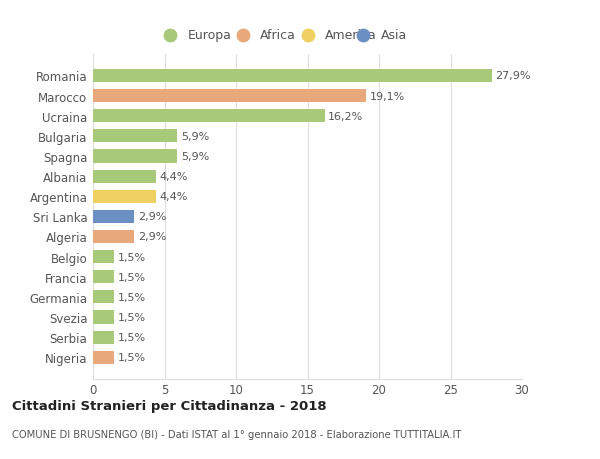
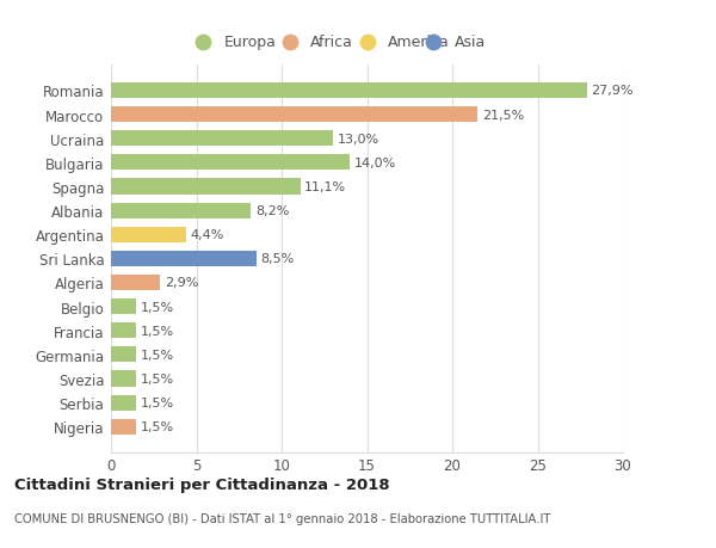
Marocco: 19,1% -> 21,5%
Ucraina: 16,2% -> 13,0%
Bulgaria: 5,9% -> 14,0%
Spagna: 5,9% -> 11,1%
Albania: 4,4% -> 8,2%
Sri Lanka: 2,9% -> 8,5%
